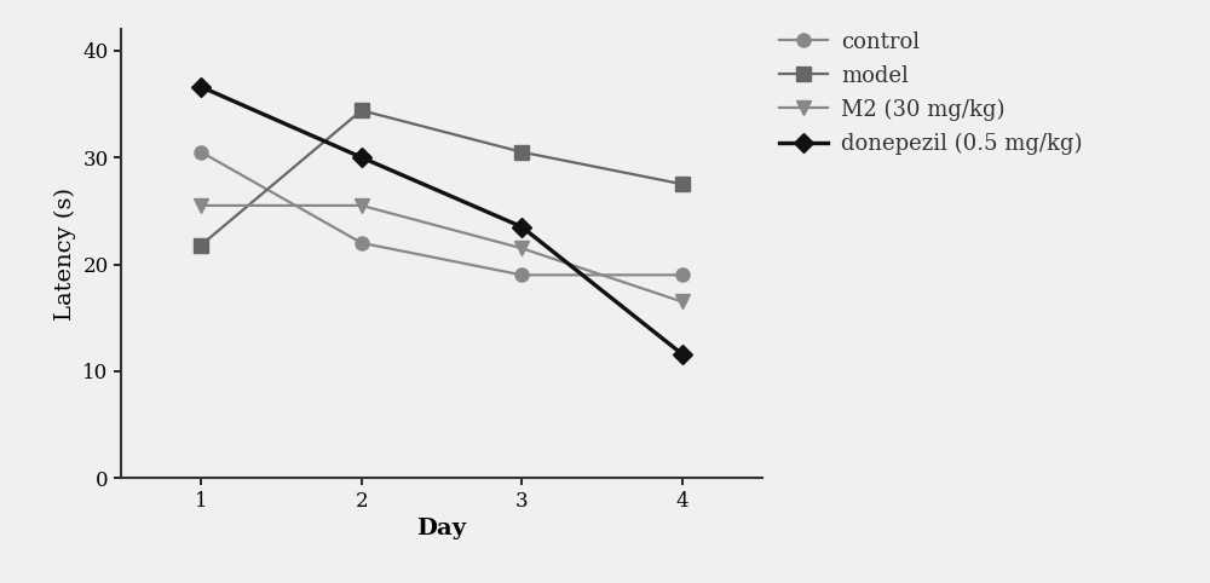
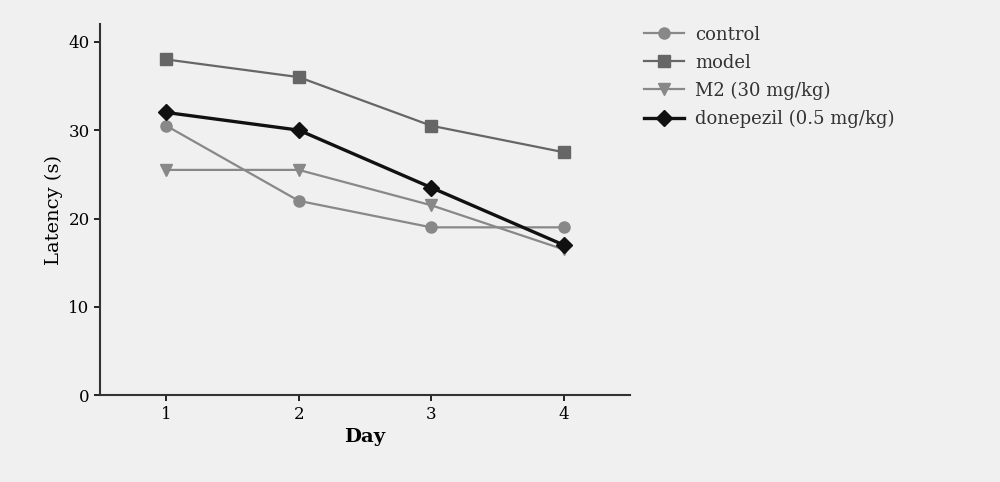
model/1: 21.8 -> 38.0
donepezil (0.5 mg/kg)/1: 36.6 -> 32.0
model/2: 34.4 -> 36.0
donepezil (0.5 mg/kg)/4: 11.6 -> 17.0
